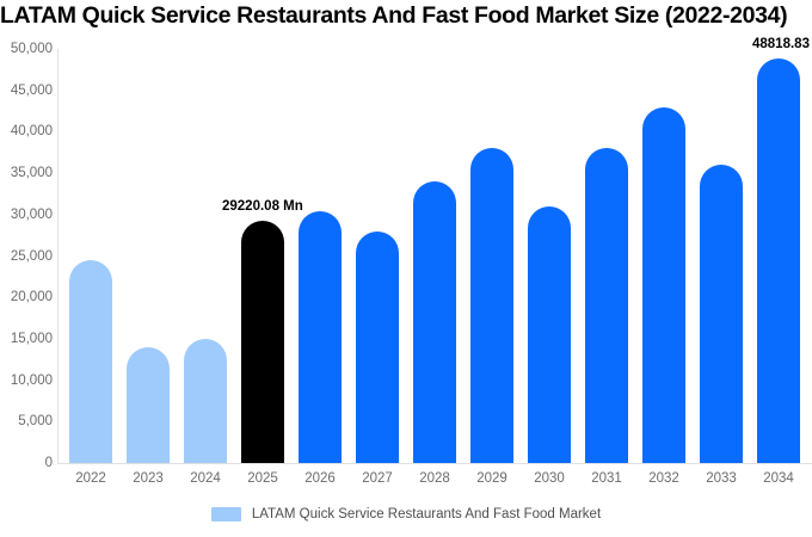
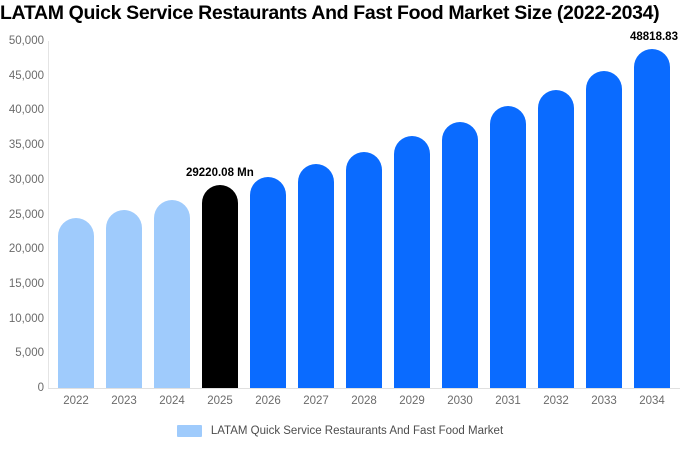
2023: 14000 -> 26000
2024: 15000 -> 27000
2027: 28000 -> 32000
2029: 38000 -> 36000
2030: 31000 -> 38000
2031: 38000 -> 41000
2033: 36000 -> 46000
